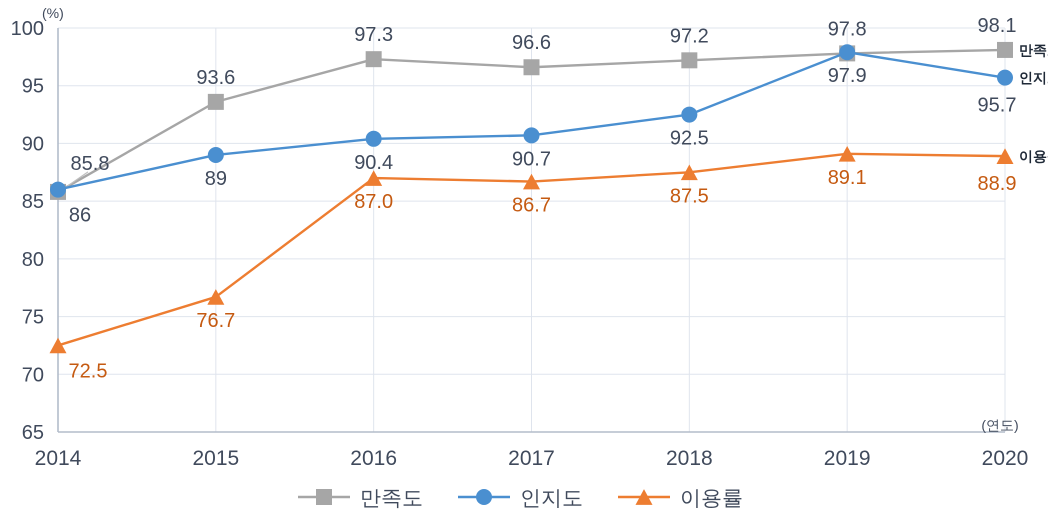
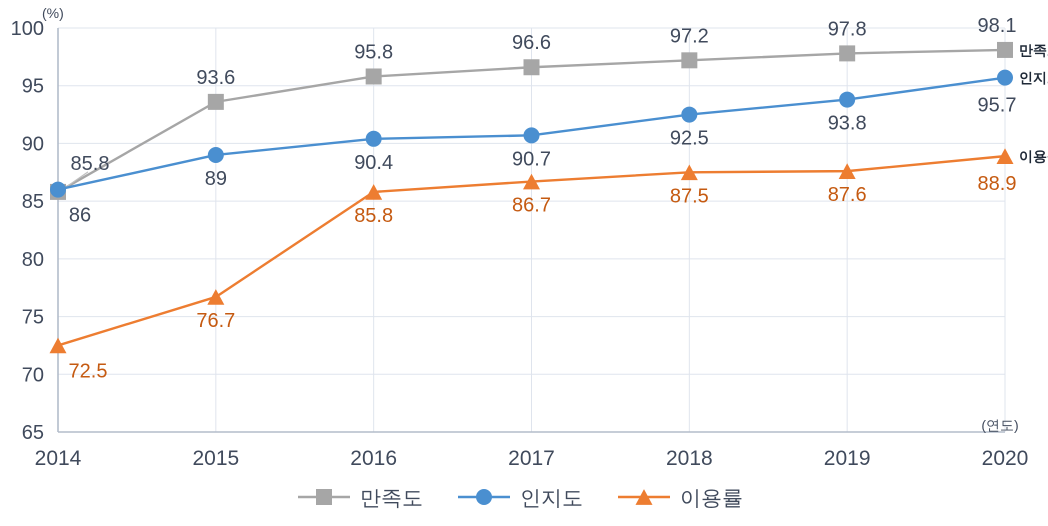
만족도/2016: 97.3 -> 95.8
이용률/2016: 87.0 -> 85.8
인지도/2019: 97.9 -> 93.8
이용률/2019: 89.1 -> 87.6
